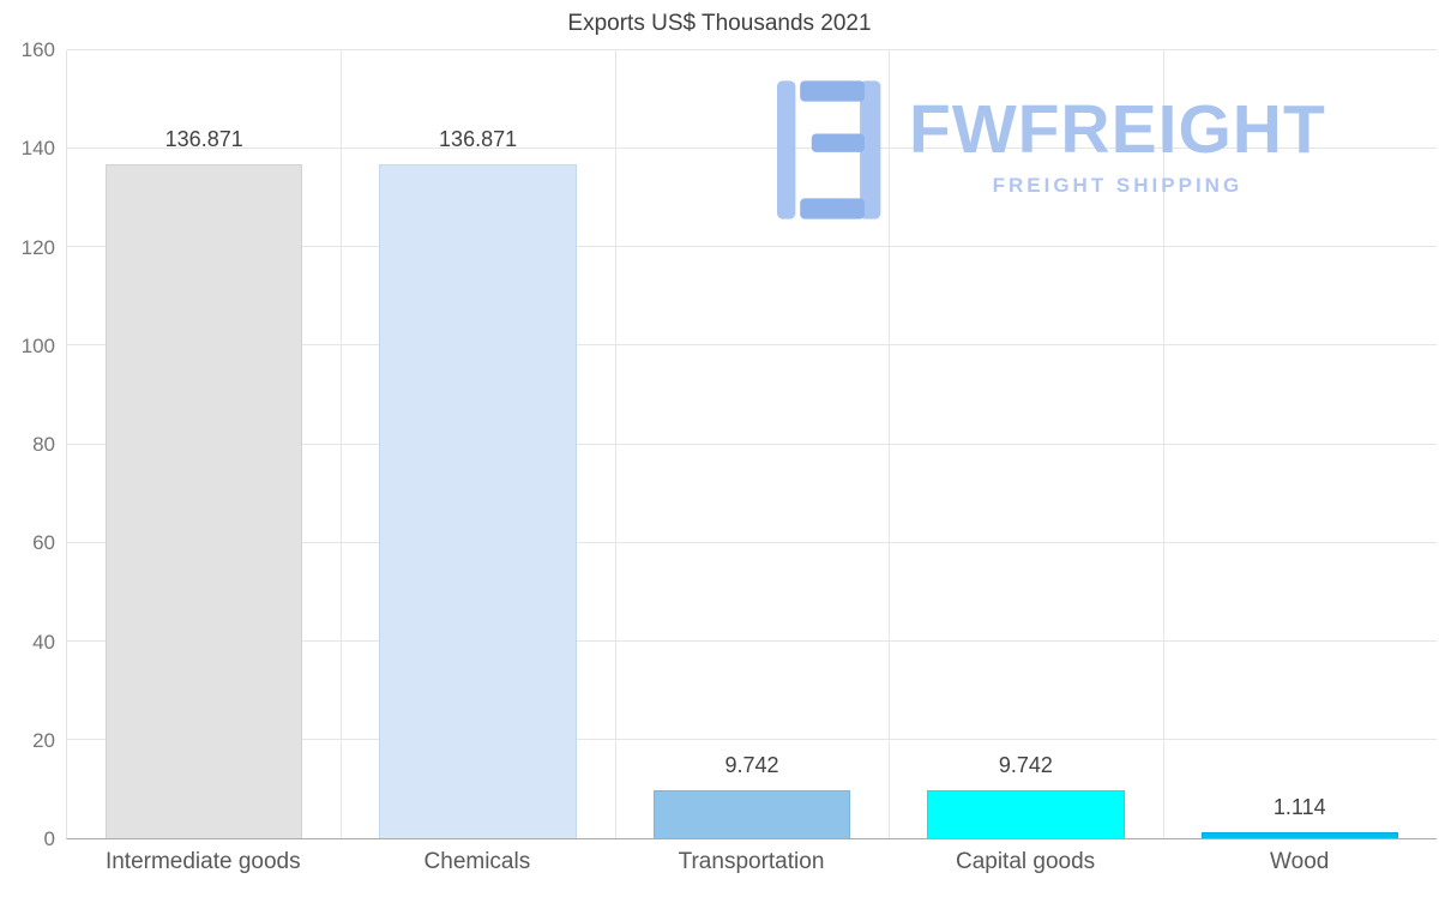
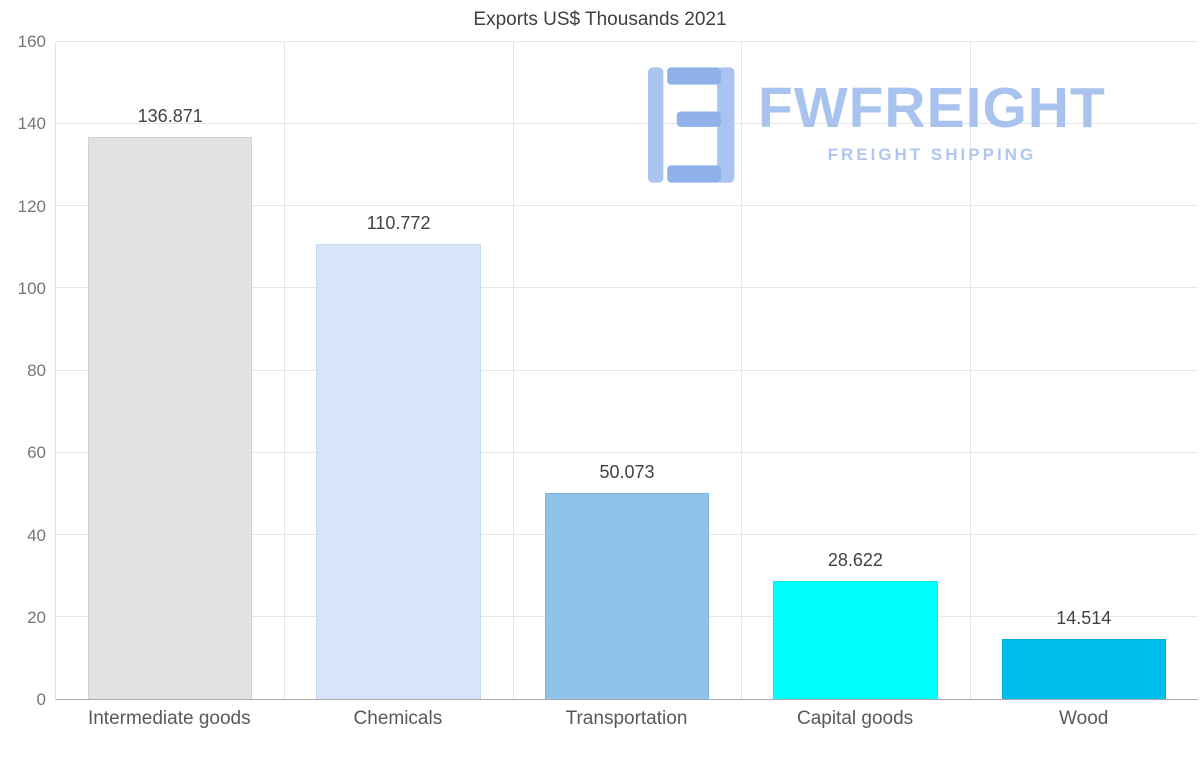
Chemicals: 136.871 -> 110.772
Transportation: 9.742 -> 50.073
Capital goods: 9.742 -> 28.622
Wood: 1.114 -> 14.514
